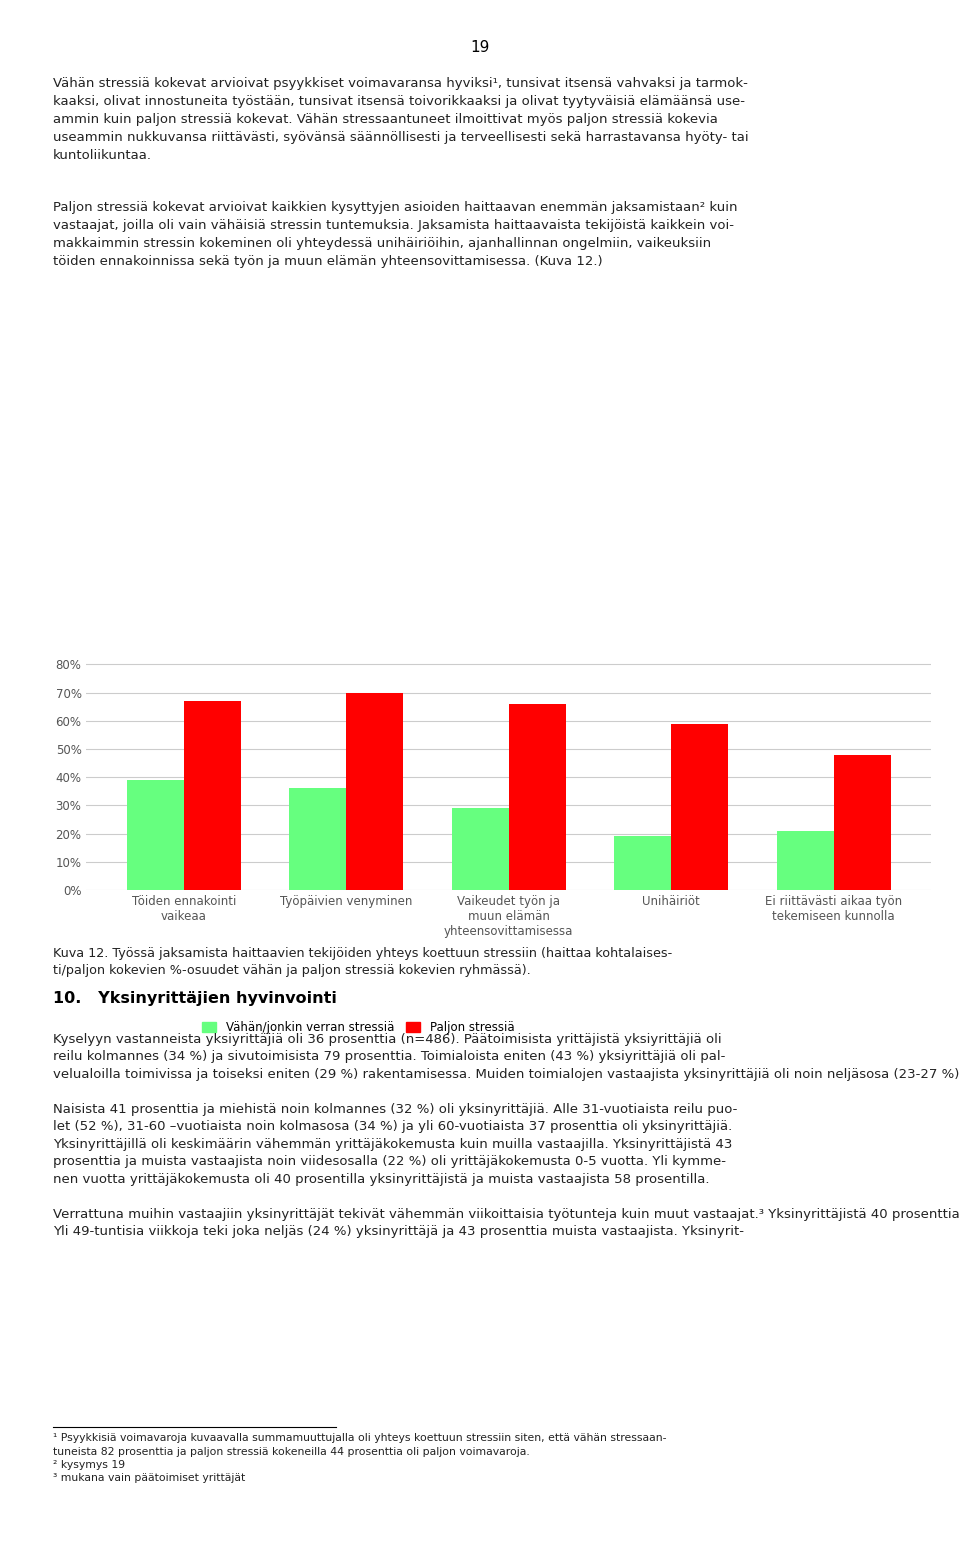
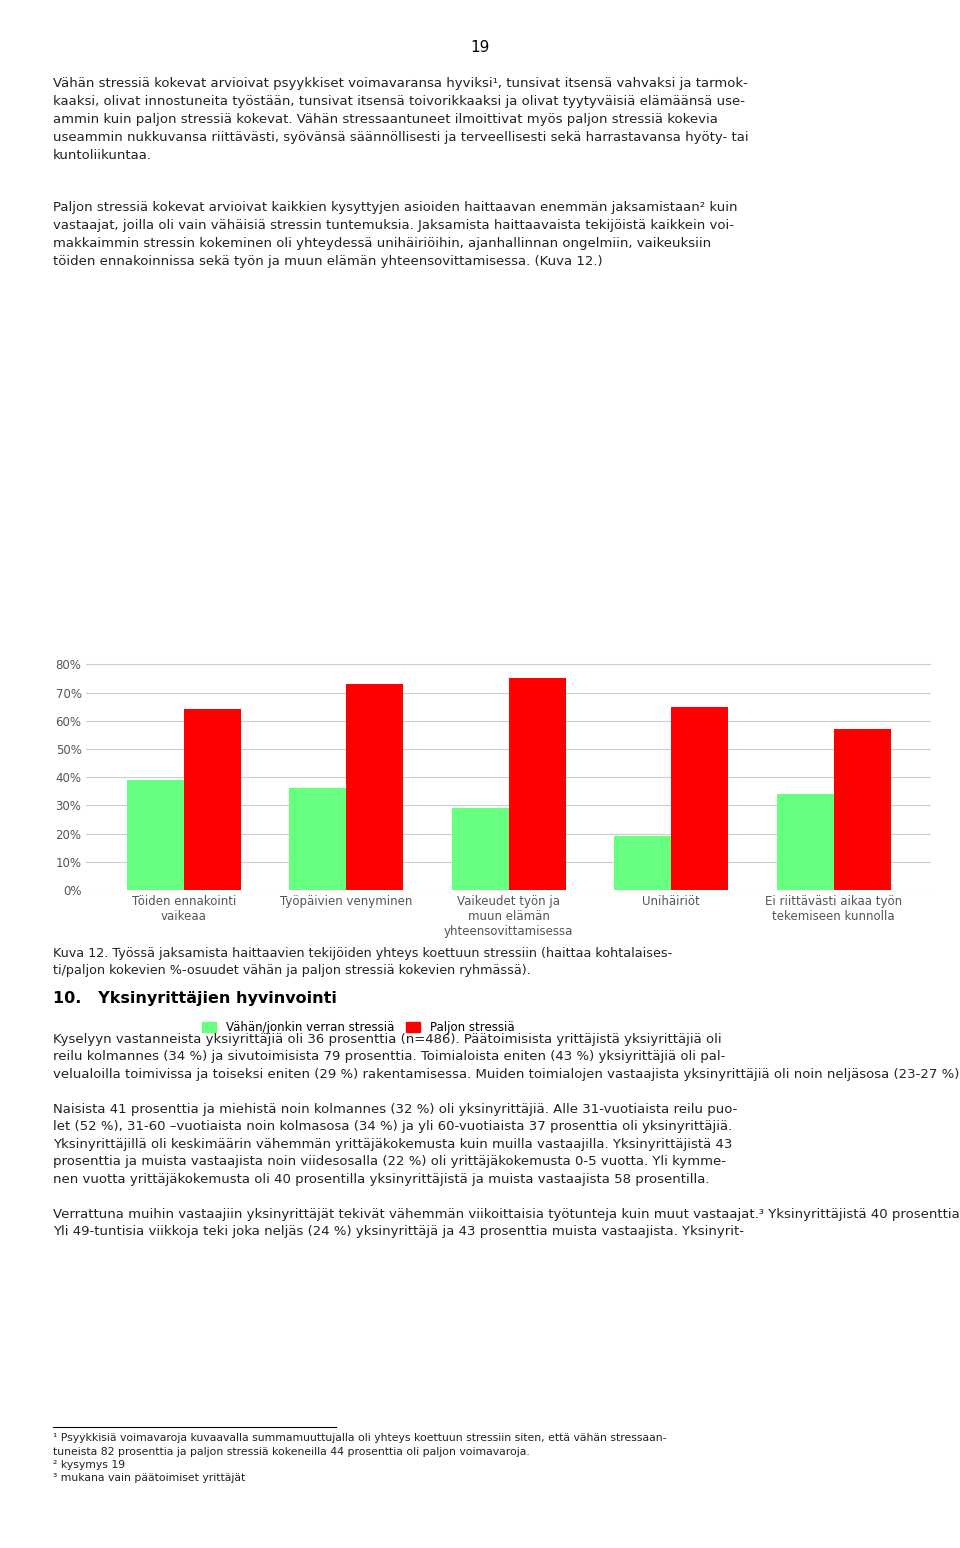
Paljon stressiä/Töiden ennakointi vaikeaa: 67% -> 64%
Paljon stressiä/Työpäivien venyminen: 70% -> 73%
Paljon stressiä/Vaikeudet työn ja muun elämän yhteensovittamisessa: 66% -> 75%
Paljon stressiä/Unihäiriöt: 59% -> 65%
Vähän/jonkin verran stressiä/Ei riittävästi aikaa työn tekemiseen kunnolla: 21% -> 34%
Paljon stressiä/Ei riittävästi aikaa työn tekemiseen kunnolla: 48% -> 57%
